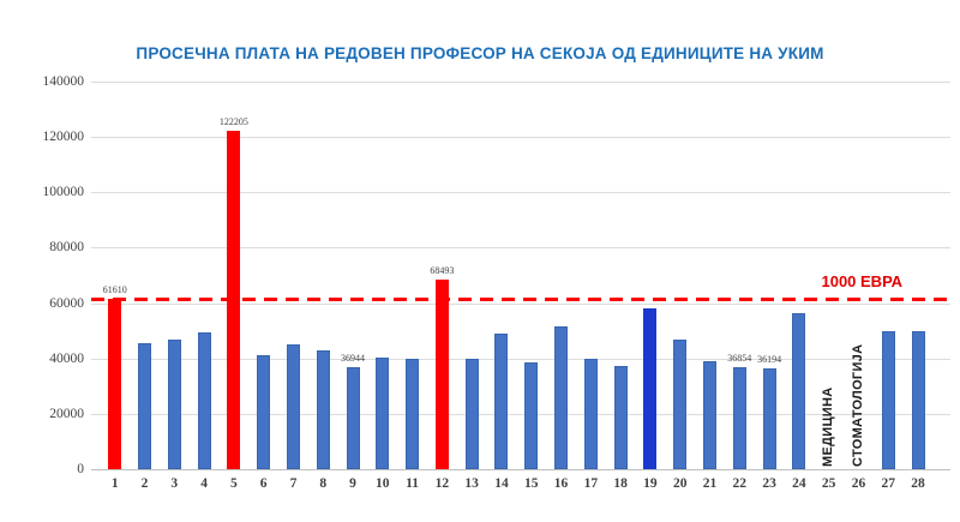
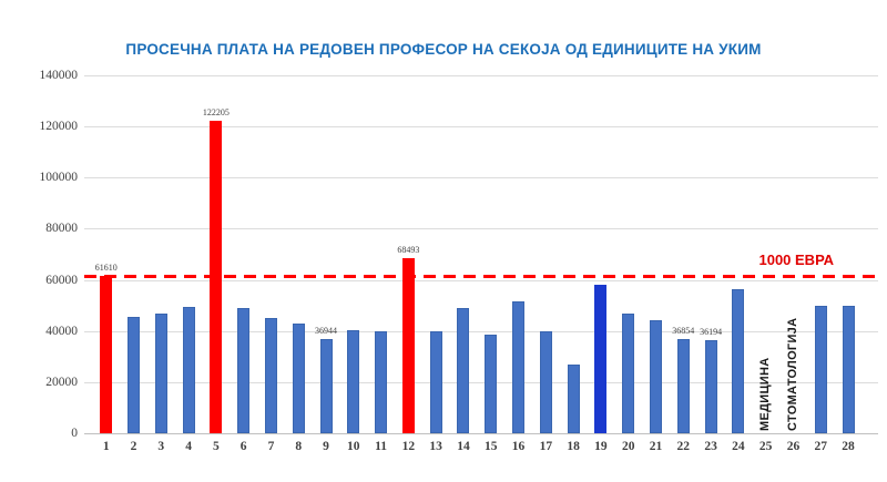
6: 41000 -> 49000
18: 37000 -> 27000
21: 39000 -> 44000
